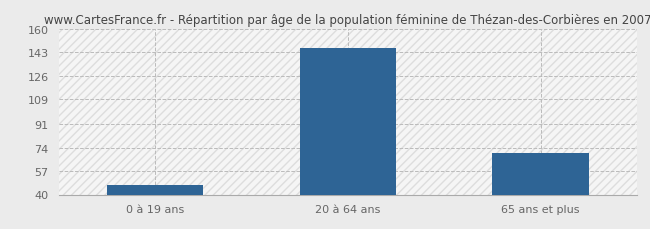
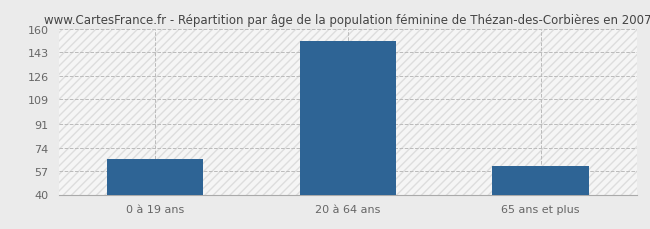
0 à 19 ans: 47 -> 66
20 à 64 ans: 146 -> 151
65 ans et plus: 70 -> 61
